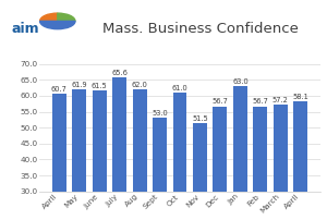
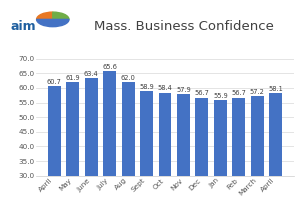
June: 61.5 -> 63.4
Sept: 53.0 -> 58.9
Oct: 61.0 -> 58.4
Nov: 51.5 -> 57.9
Jan: 63.0 -> 55.9
